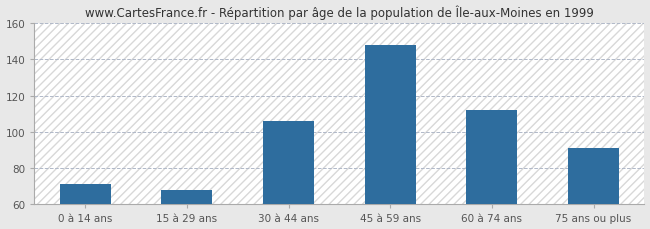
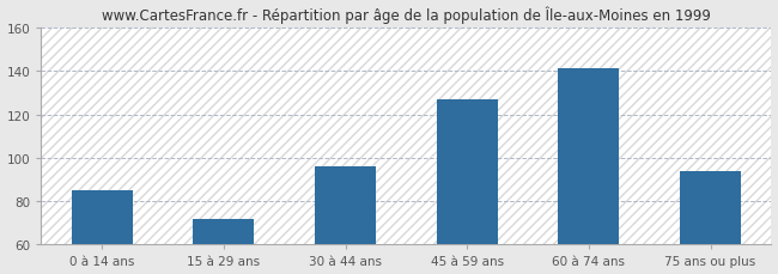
0 à 14 ans: 71 -> 85
15 à 29 ans: 68 -> 72
30 à 44 ans: 106 -> 96
45 à 59 ans: 148 -> 127
60 à 74 ans: 112 -> 141
75 ans ou plus: 91 -> 94
